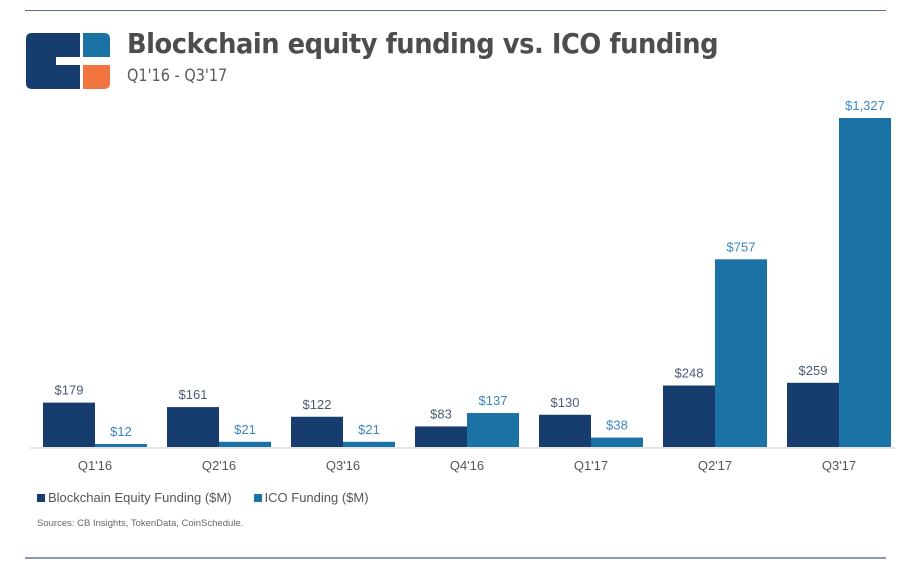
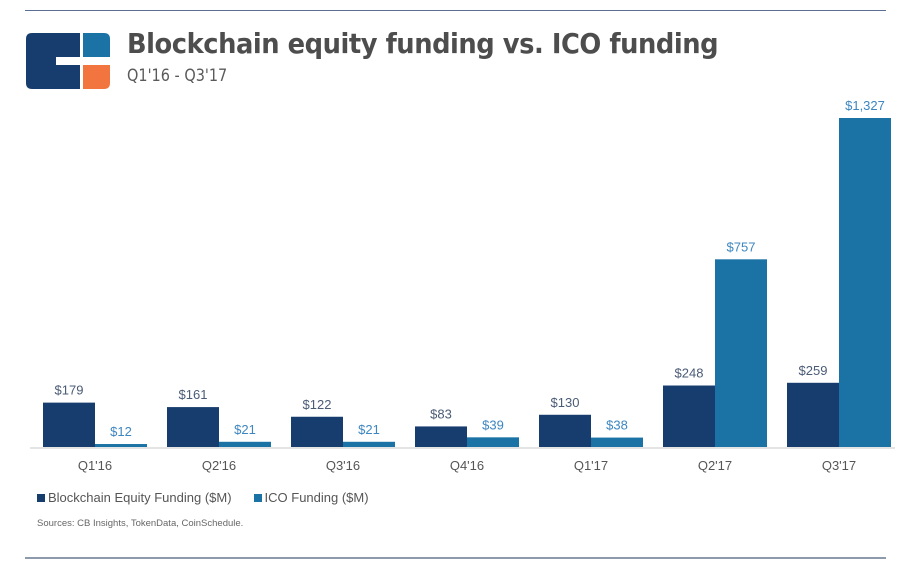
ICO Funding ($M)/Q4'16: $137 -> $39
